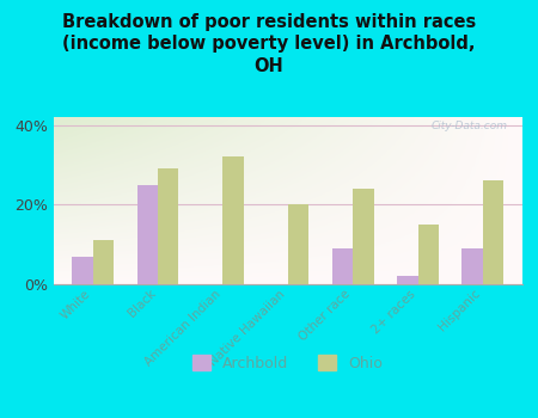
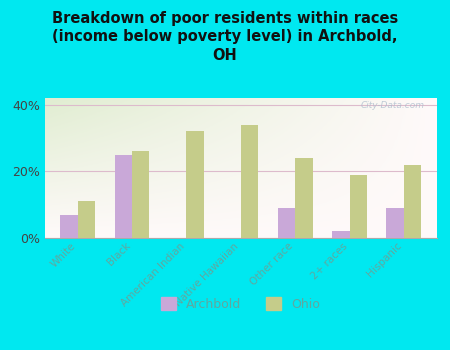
Ohio/Black: 29% -> 26%
Ohio/Native Hawaiian: 20% -> 34%
Ohio/2+ races: 15% -> 19%
Ohio/Hispanic: 26% -> 22%
